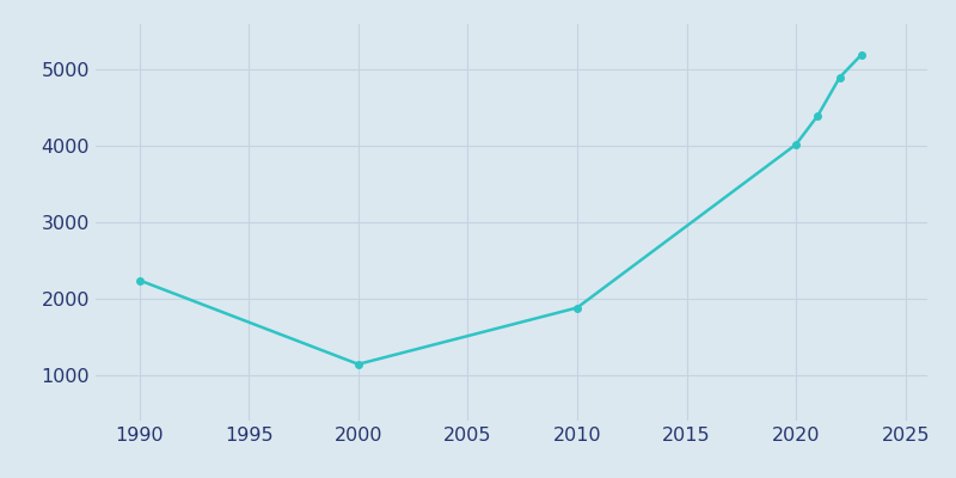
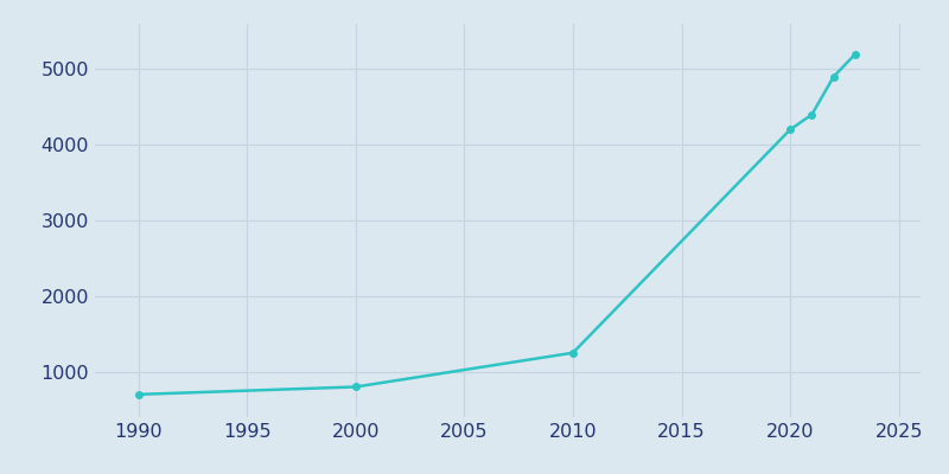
1990: 2240 -> 700
2000: 1140 -> 800
2010: 1880 -> 1250
2020: 4020 -> 4200
